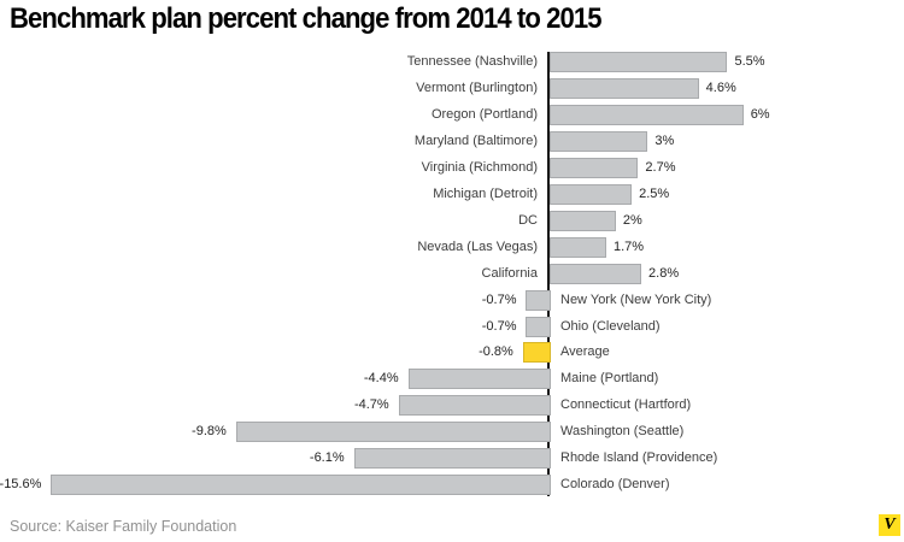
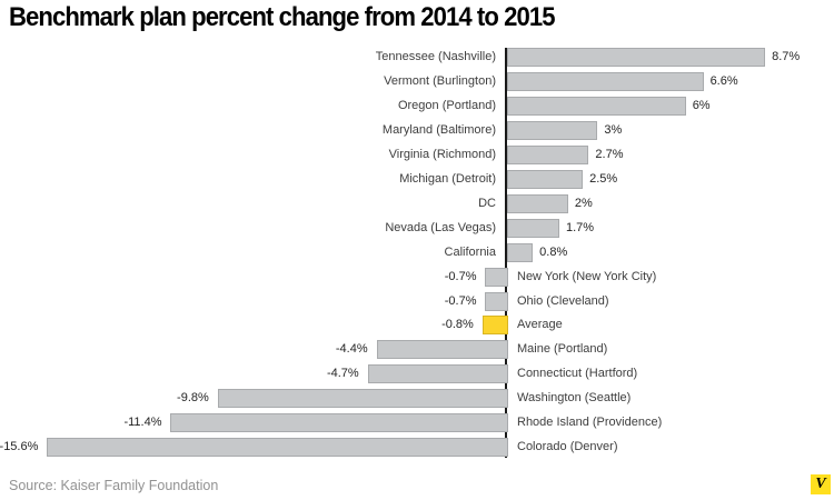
Tennessee (Nashville): 5.5% -> 8.7%
Vermont (Burlington): 4.6% -> 6.6%
California: 2.8% -> 0.8%
Rhode Island (Providence): -6.1% -> -11.4%
